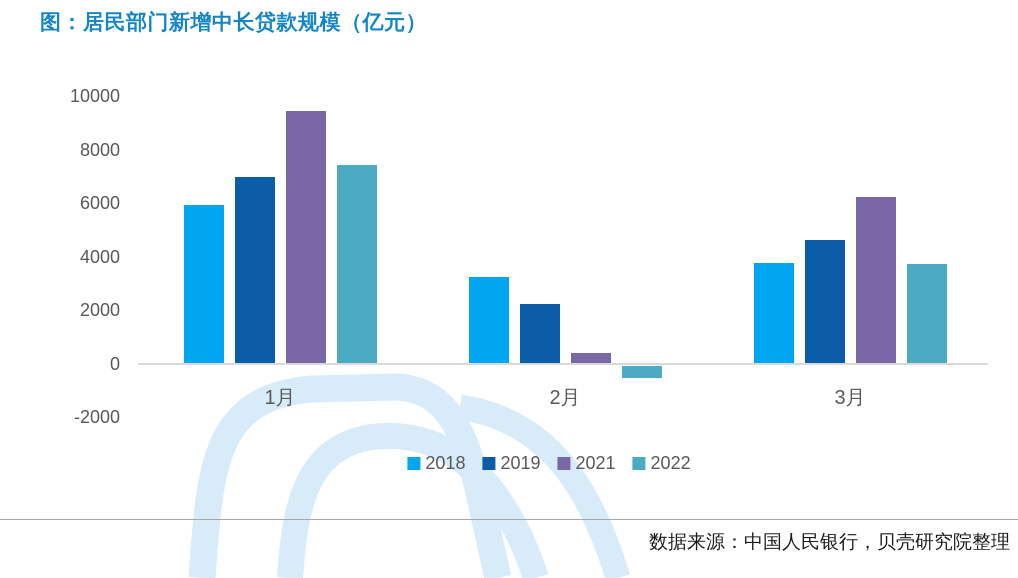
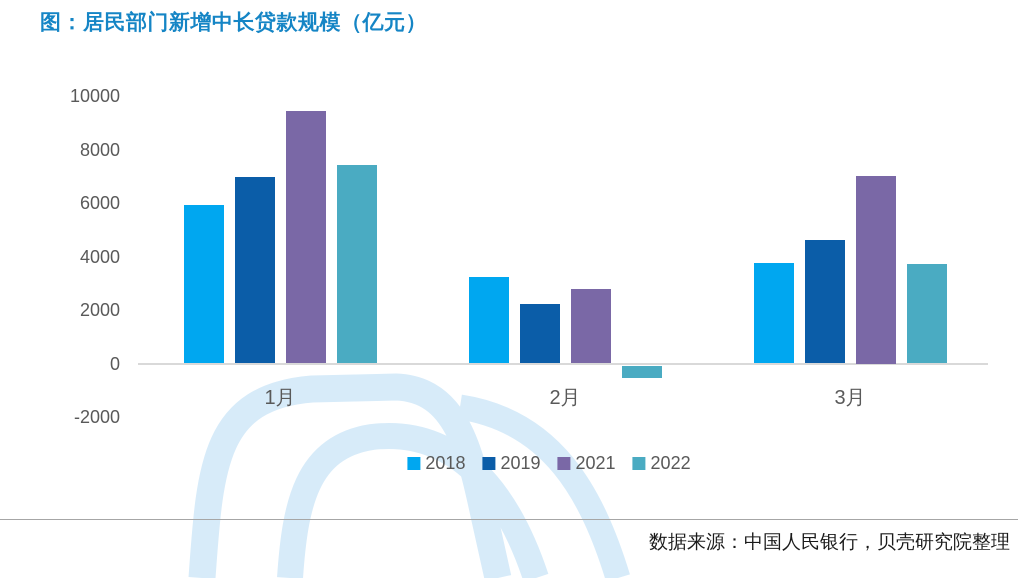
2021/2月: 400 -> 2800
2021/3月: 6200 -> 7000
